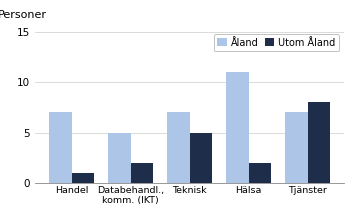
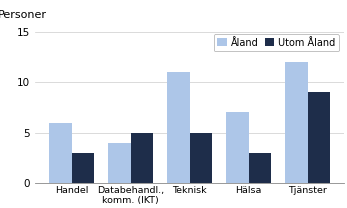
Åland/Handel: 7 -> 6
Utom Åland/Handel: 1 -> 3
Åland/Databehandl., komm. (IKT): 5 -> 4
Utom Åland/Databehandl., komm. (IKT): 2 -> 5
Åland/Teknisk: 7 -> 11
Åland/Hälsa: 11 -> 7
Utom Åland/Hälsa: 2 -> 3
Åland/Tjänster: 7 -> 12
Utom Åland/Tjänster: 8 -> 9
